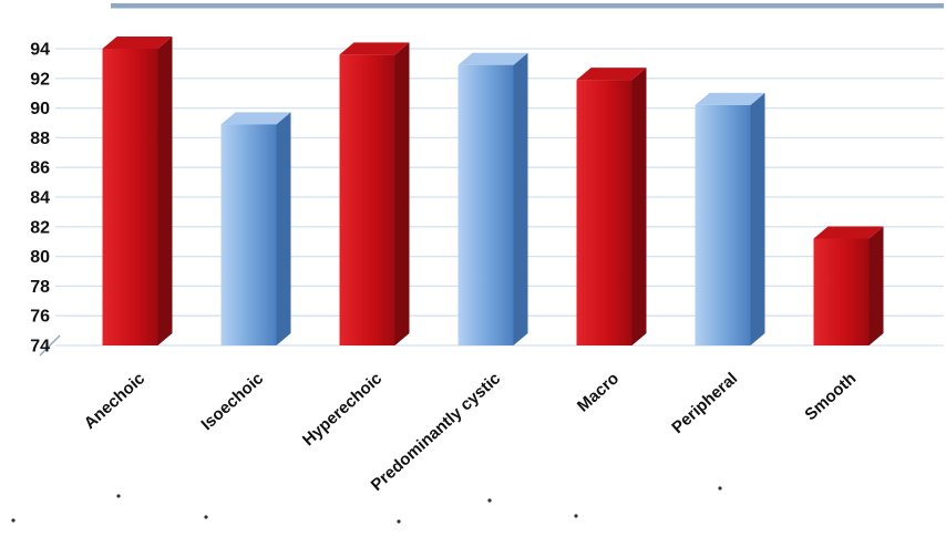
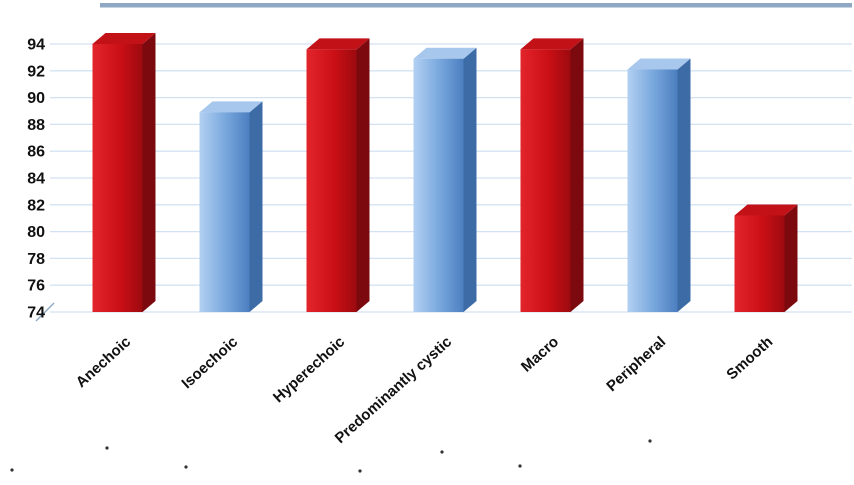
Macro: 91.9 -> 93.6
Peripheral: 90.2 -> 92.1
